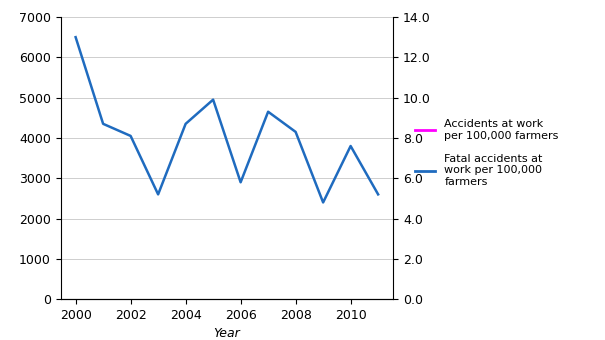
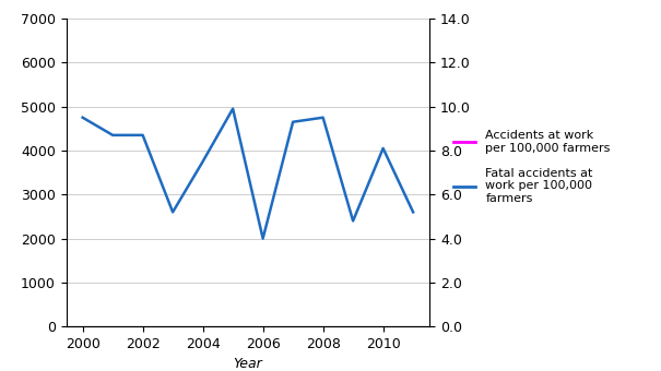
Fatal accidents at work per 100,000 farmers/2000: 6500 -> 4750
Fatal accidents at work per 100,000 farmers/2002: 4050 -> 4350
Fatal accidents at work per 100,000 farmers/2004: 4350 -> 3750
Fatal accidents at work per 100,000 farmers/2006: 2900 -> 2000
Fatal accidents at work per 100,000 farmers/2008: 4150 -> 4750
Fatal accidents at work per 100,000 farmers/2010: 3800 -> 4050
